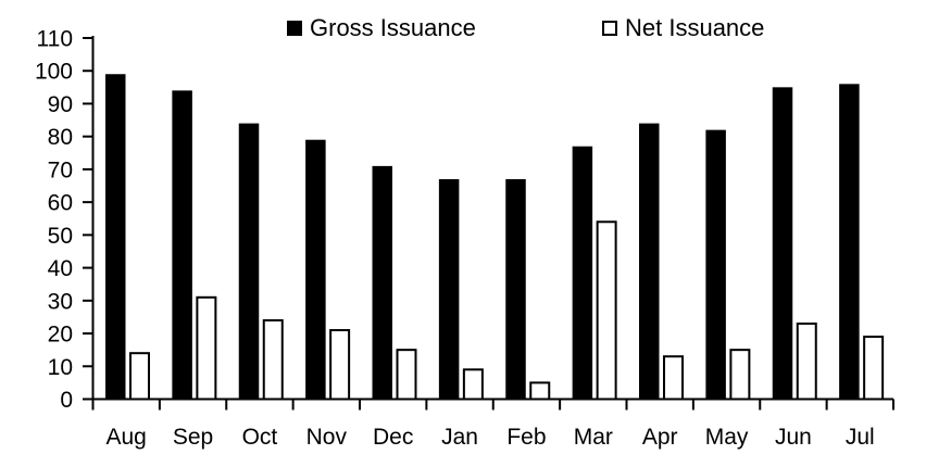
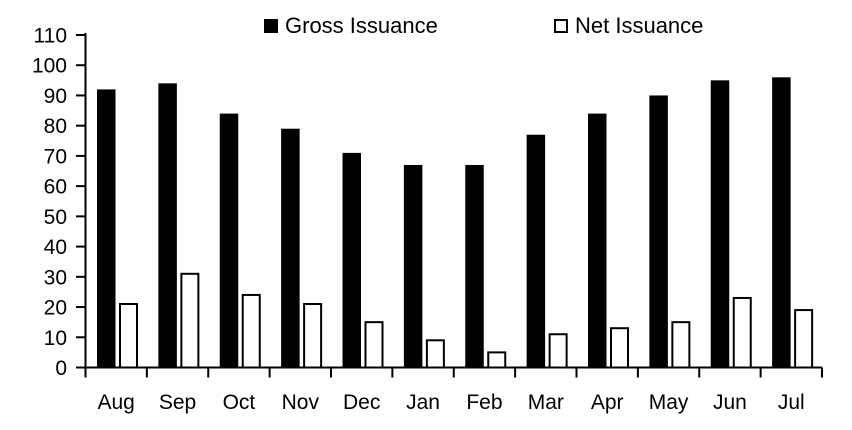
Gross Issuance/Aug: 99 -> 92
Net Issuance/Aug: 14 -> 21
Net Issuance/Mar: 54 -> 11
Gross Issuance/May: 82 -> 90
